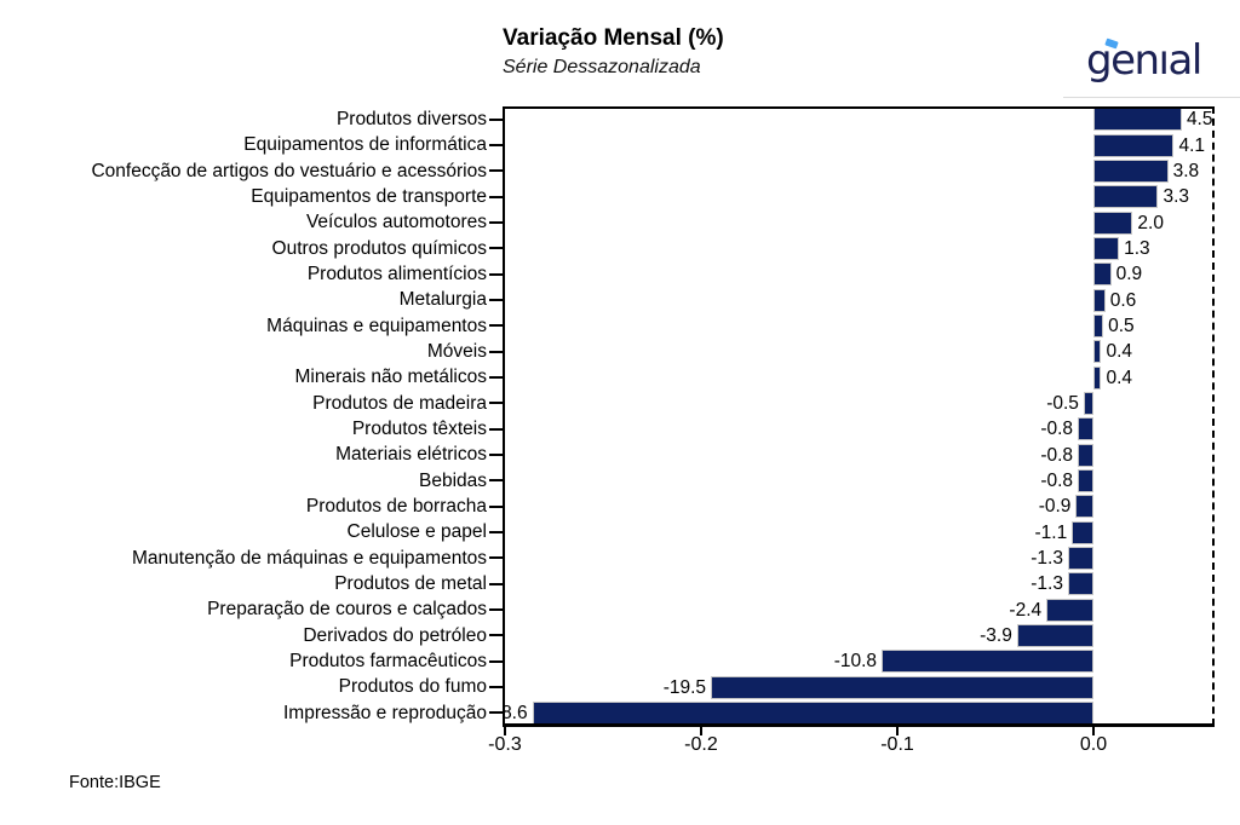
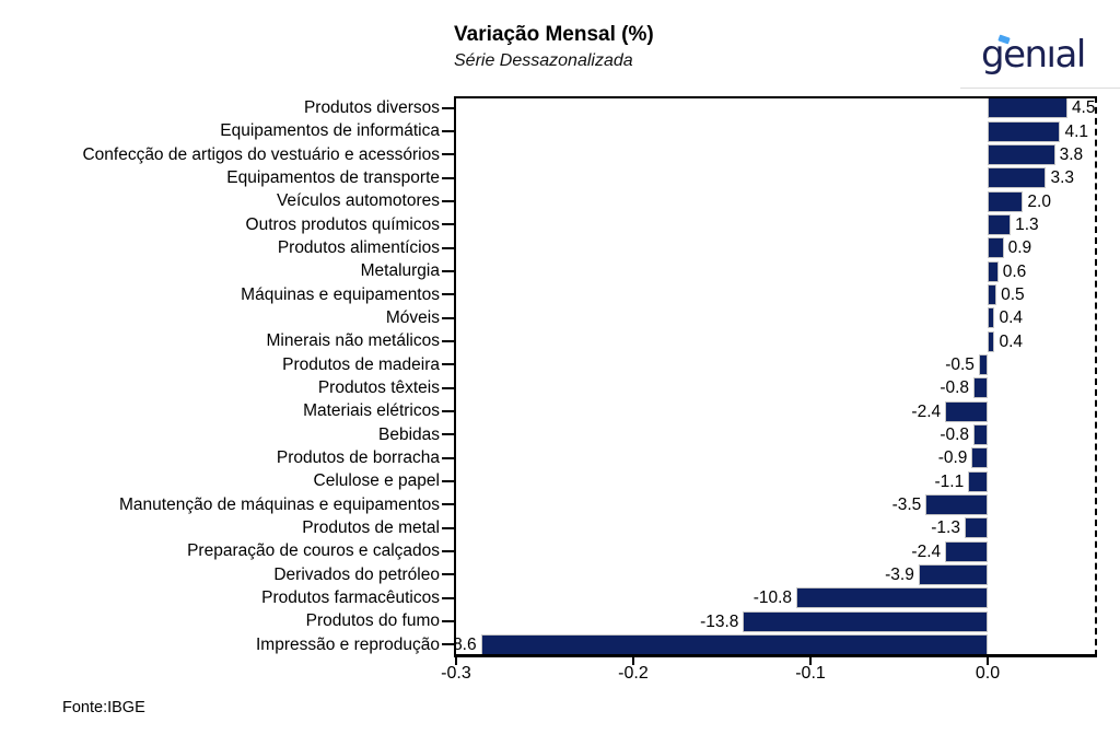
Materiais elétricos: -0.8 -> -2.4
Manutenção de máquinas e equipamentos: -1.3 -> -3.5
Produtos do fumo: -19.5 -> -13.8
